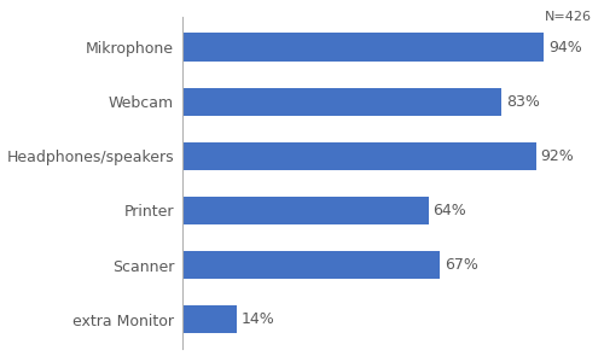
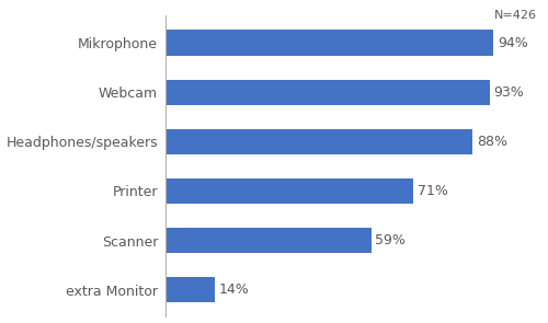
Webcam: 83% -> 93%
Headphones/speakers: 92% -> 88%
Printer: 64% -> 71%
Scanner: 67% -> 59%
